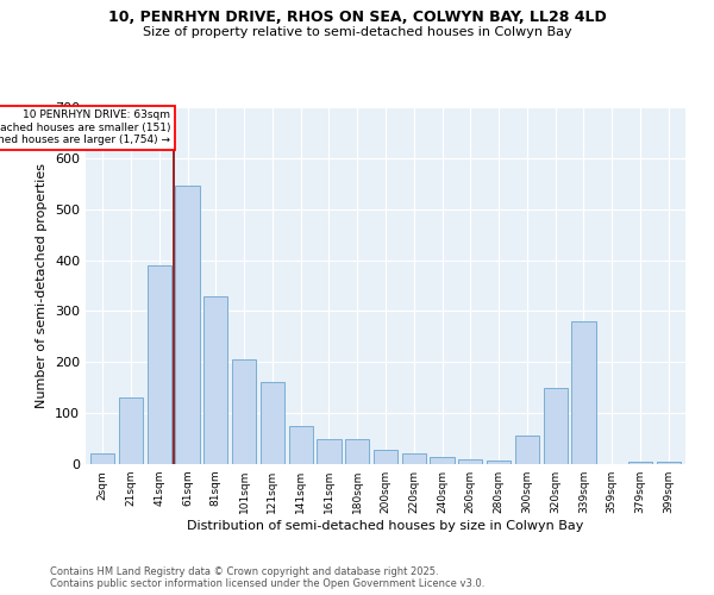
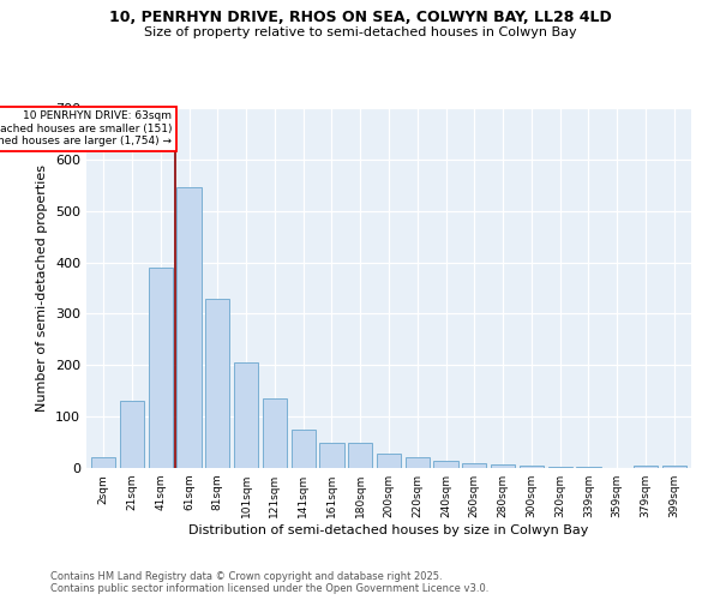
121sqm: 160 -> 135
300sqm: 55 -> 5
320sqm: 150 -> 2
339sqm: 280 -> 2
